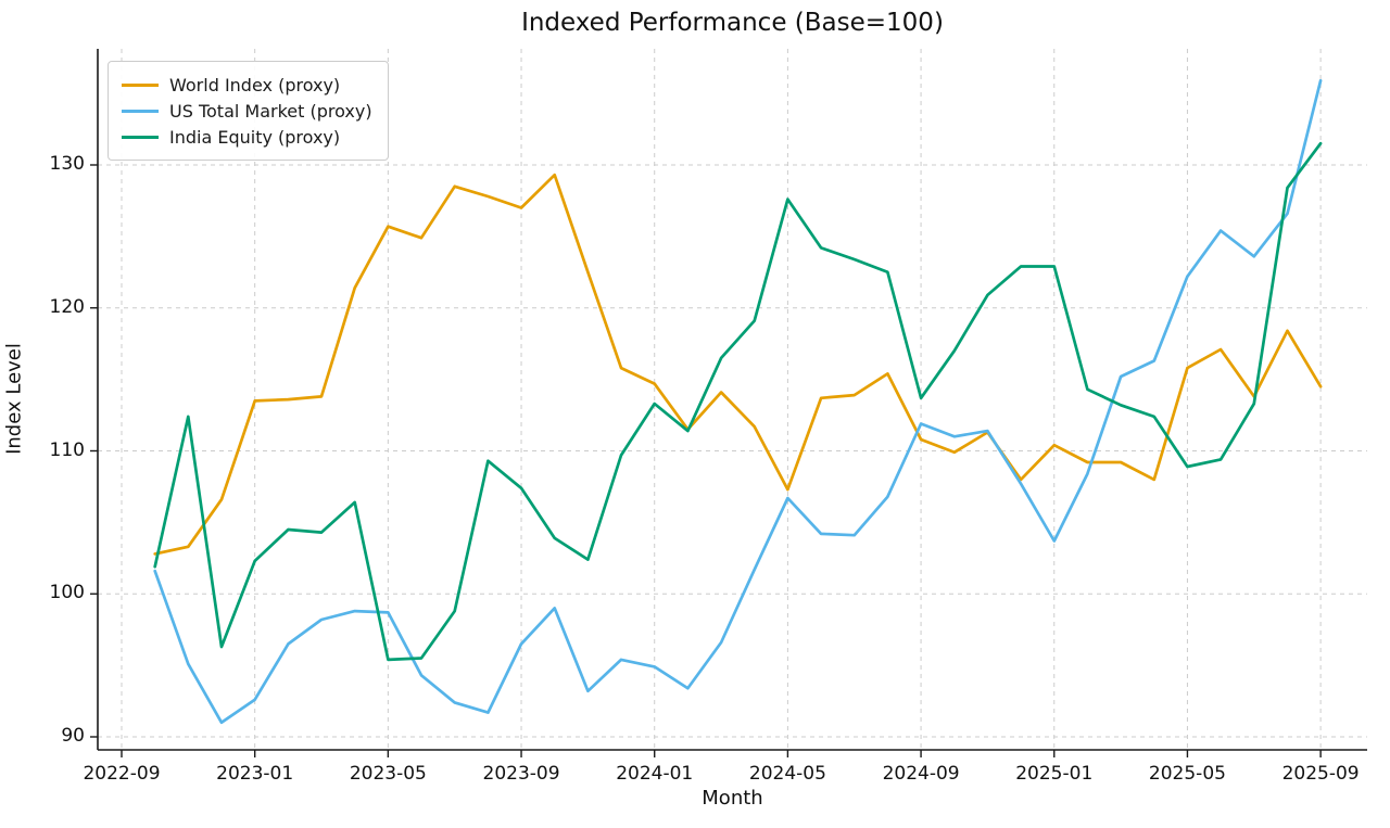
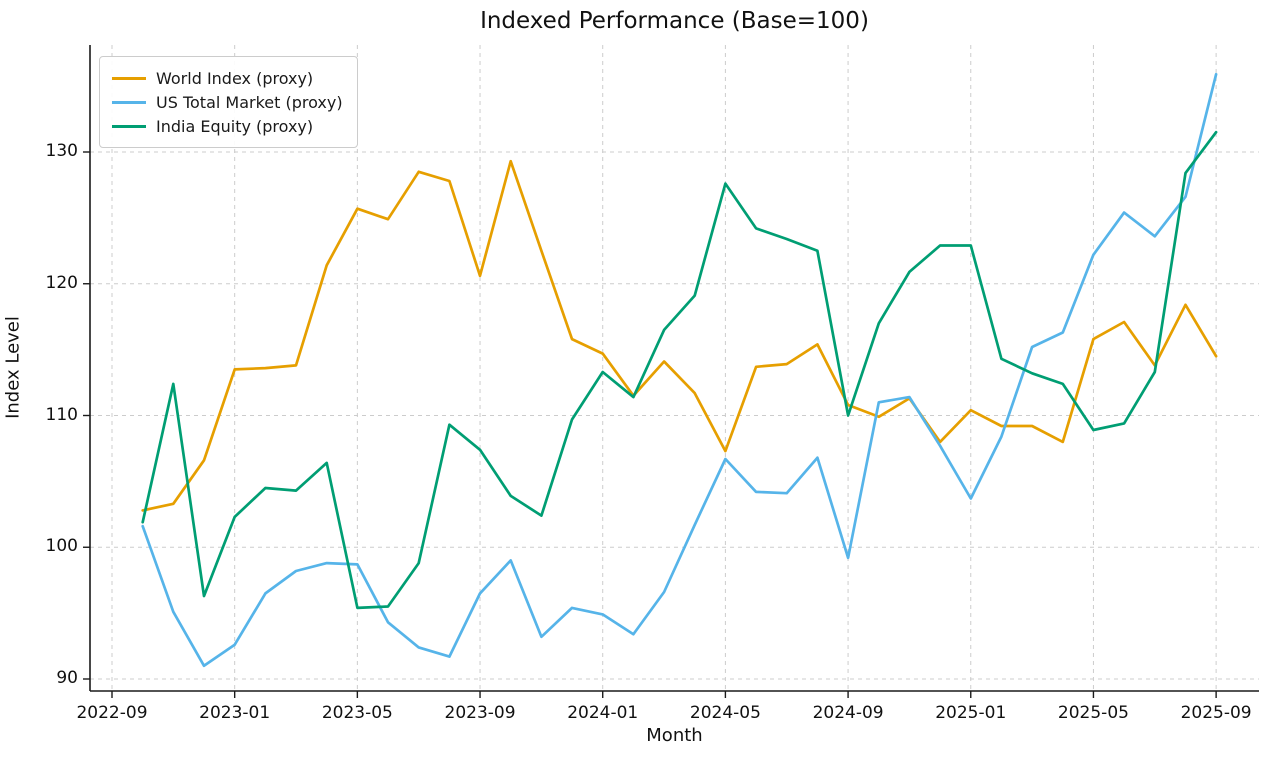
World Index (proxy)/2023-09: 127.0 -> 120.6
US Total Market (proxy)/2024-09: 111.9 -> 99.2
India Equity (proxy)/2024-09: 113.7 -> 110.0
